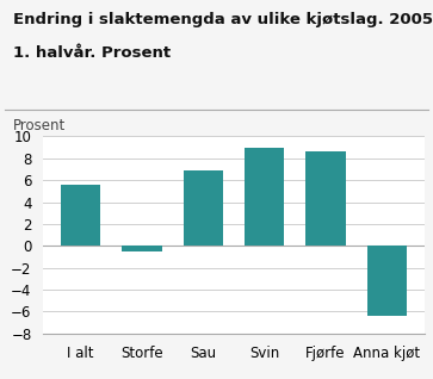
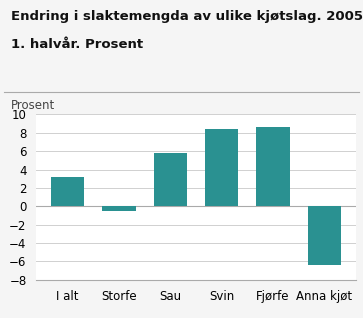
I alt: 5.6 -> 3.2
Sau: 6.9 -> 5.8
Svin: 9.0 -> 8.4
